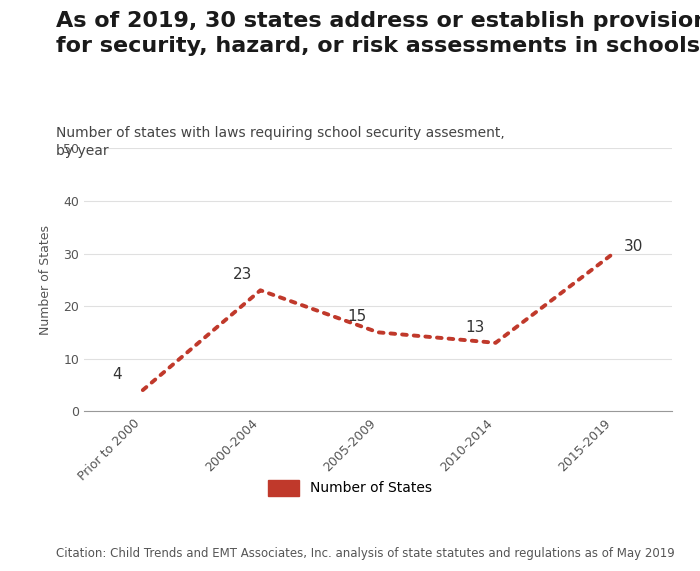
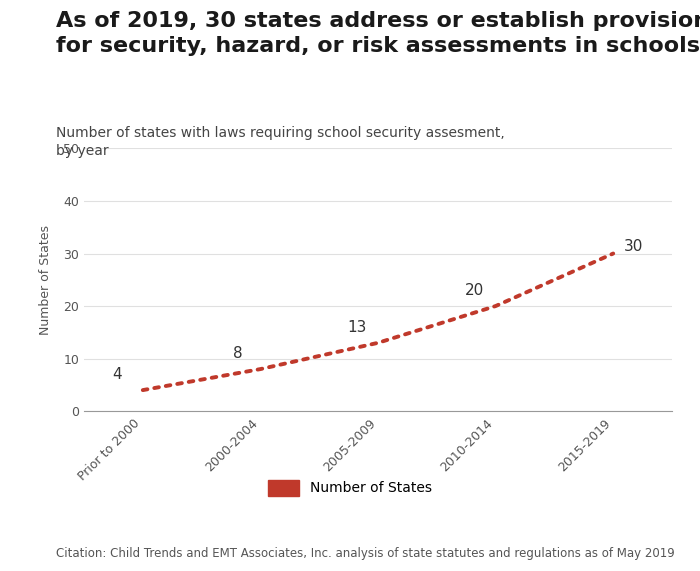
2000-2004: 23 -> 8
2005-2009: 15 -> 13
2010-2014: 13 -> 20
